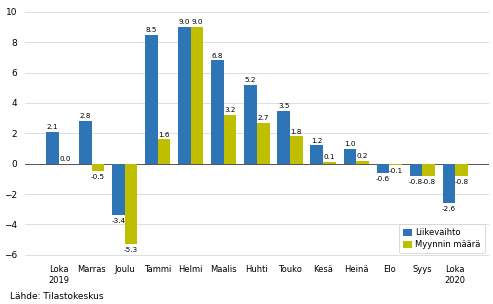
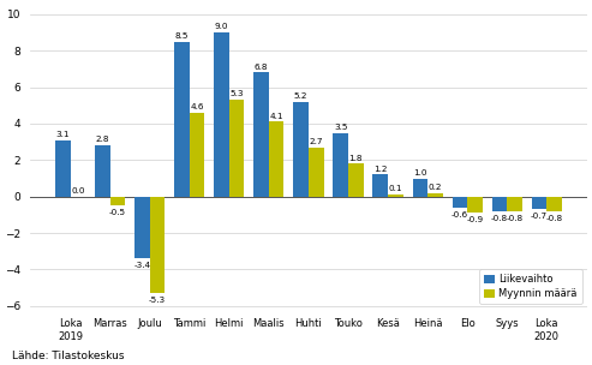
Liikevaihto/Loka 2019: 2.1 -> 3.1
Myynnin määrä/Tammi: 1.6 -> 4.6
Myynnin määrä/Helmi: 9.0 -> 5.3
Myynnin määrä/Maalis: 3.2 -> 4.1
Myynnin määrä/Elo: -0.1 -> -0.9
Liikevaihto/Loka 2020: -2.6 -> -0.7
